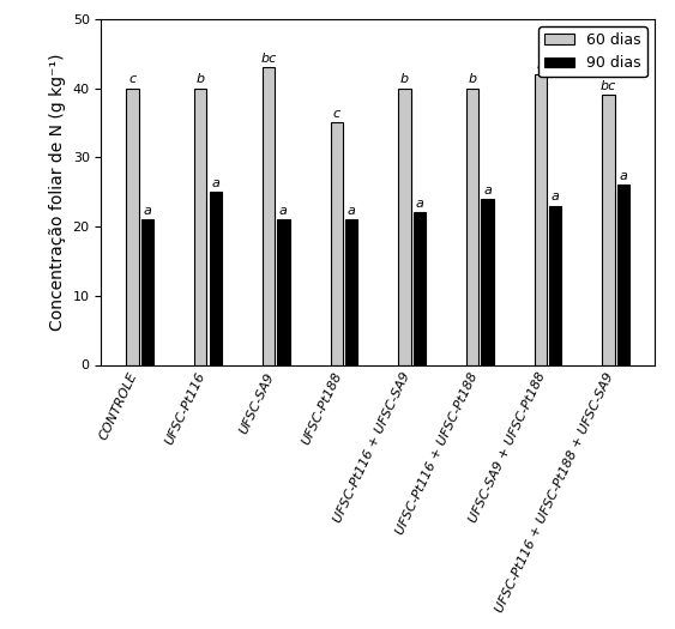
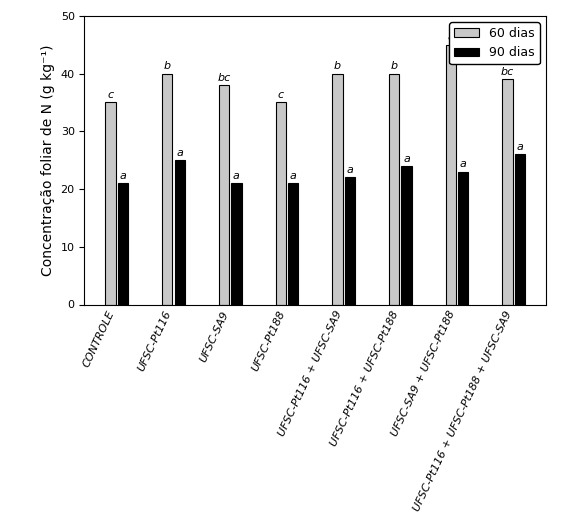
60 dias/CONTROLE: 40 -> 35
60 dias/UFSC-SA9: 43 -> 38
60 dias/UFSC-SA9 + UFSC-Pt188: 42 -> 45
